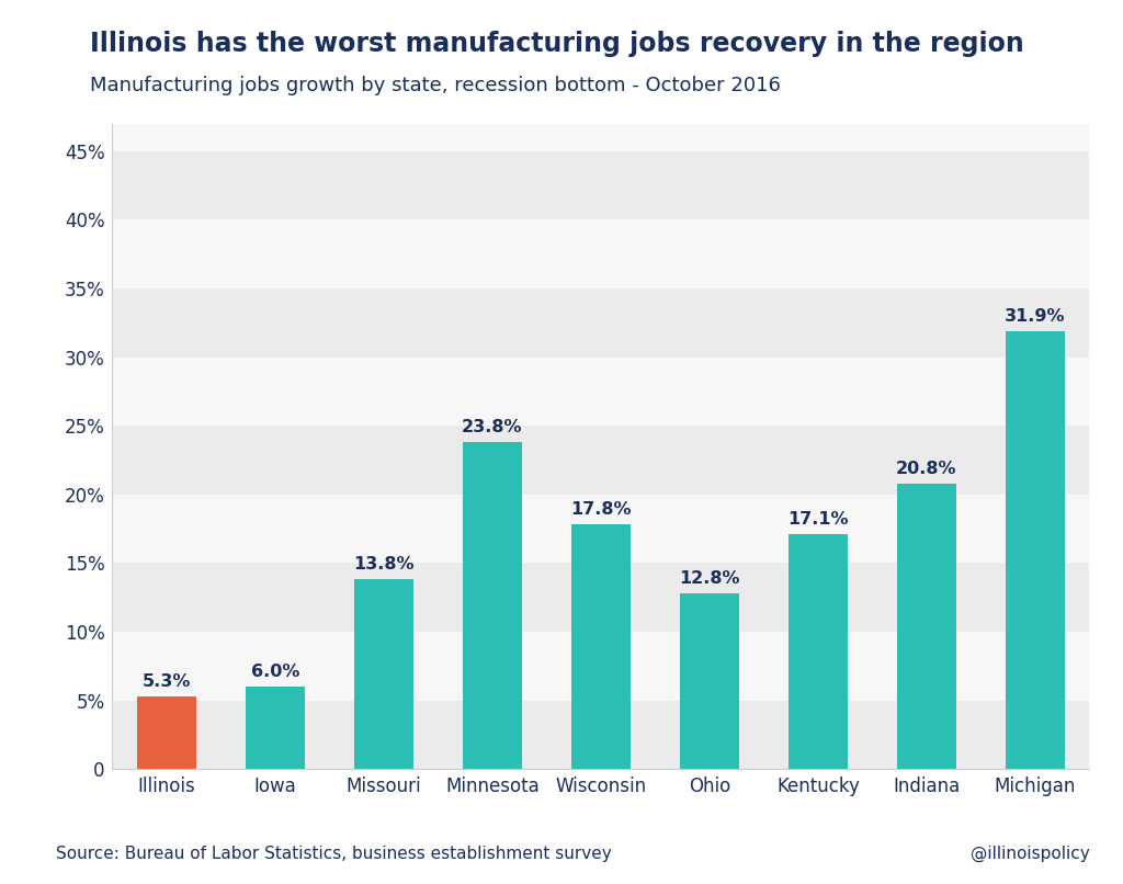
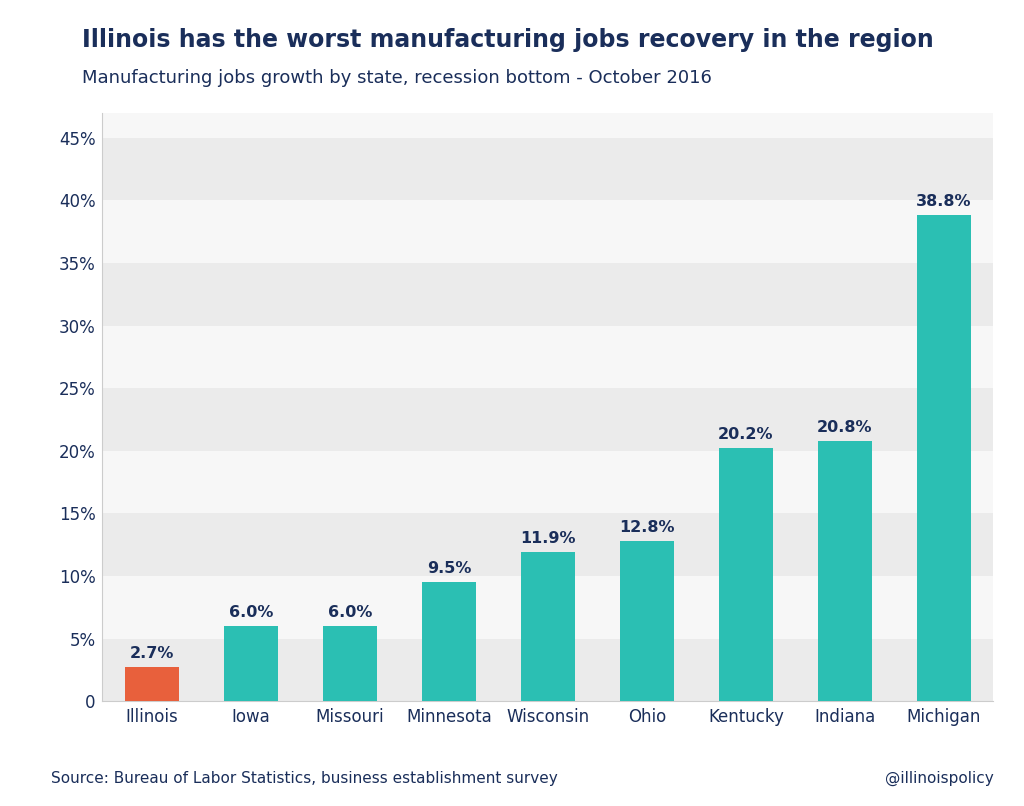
Illinois: 5.3% -> 2.7%
Missouri: 13.8% -> 6.0%
Minnesota: 23.8% -> 9.5%
Wisconsin: 17.8% -> 11.9%
Kentucky: 17.1% -> 20.2%
Michigan: 31.9% -> 38.8%
